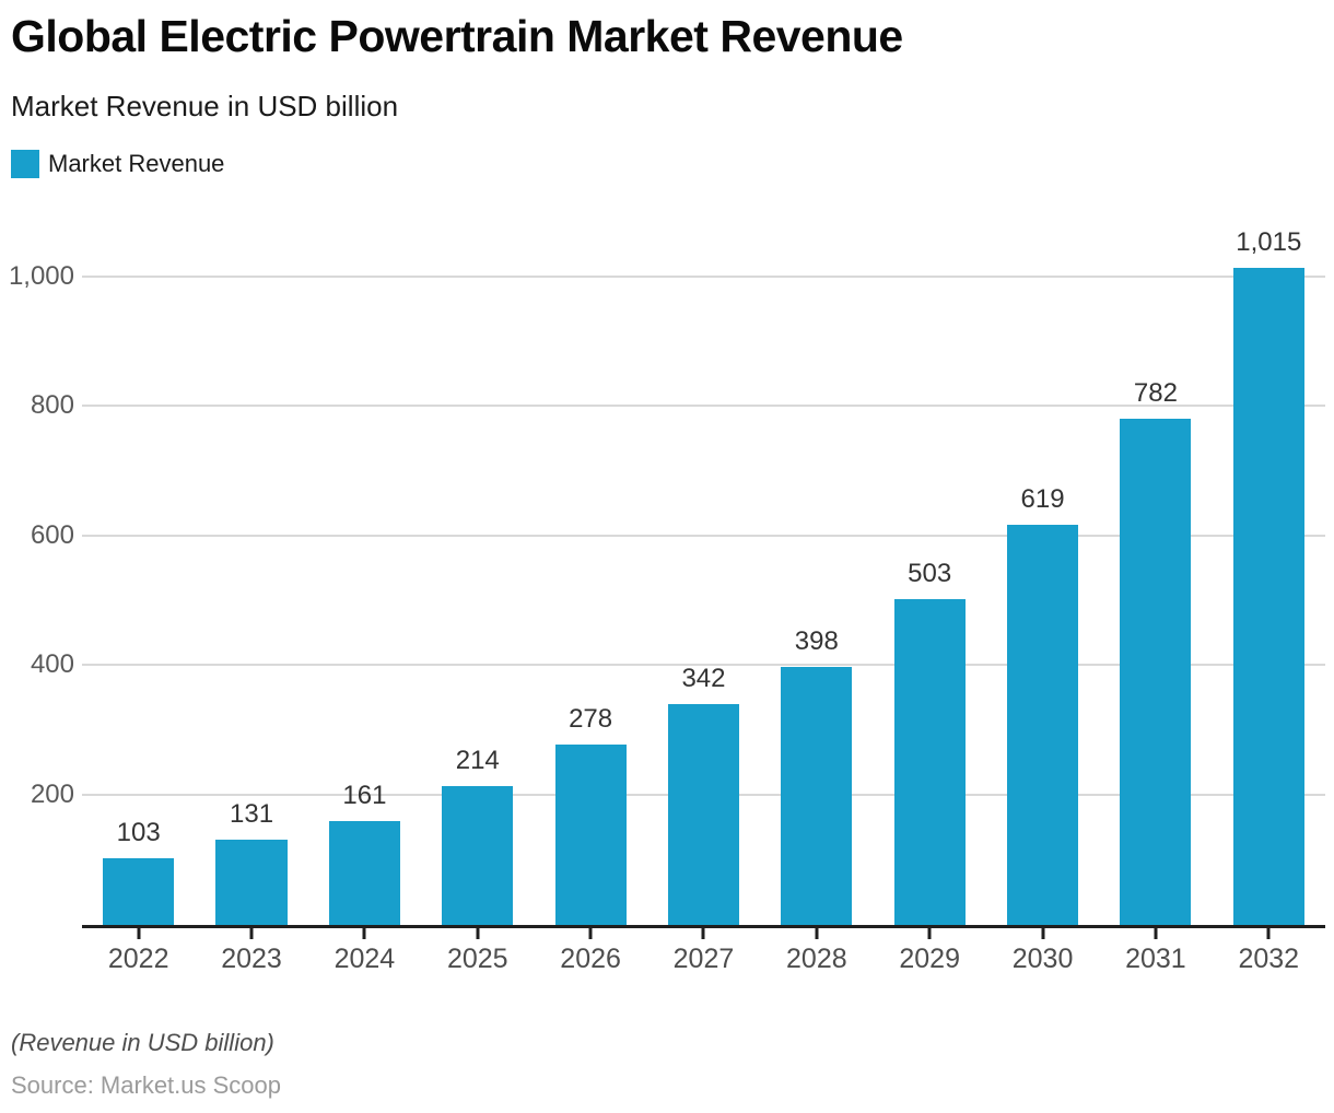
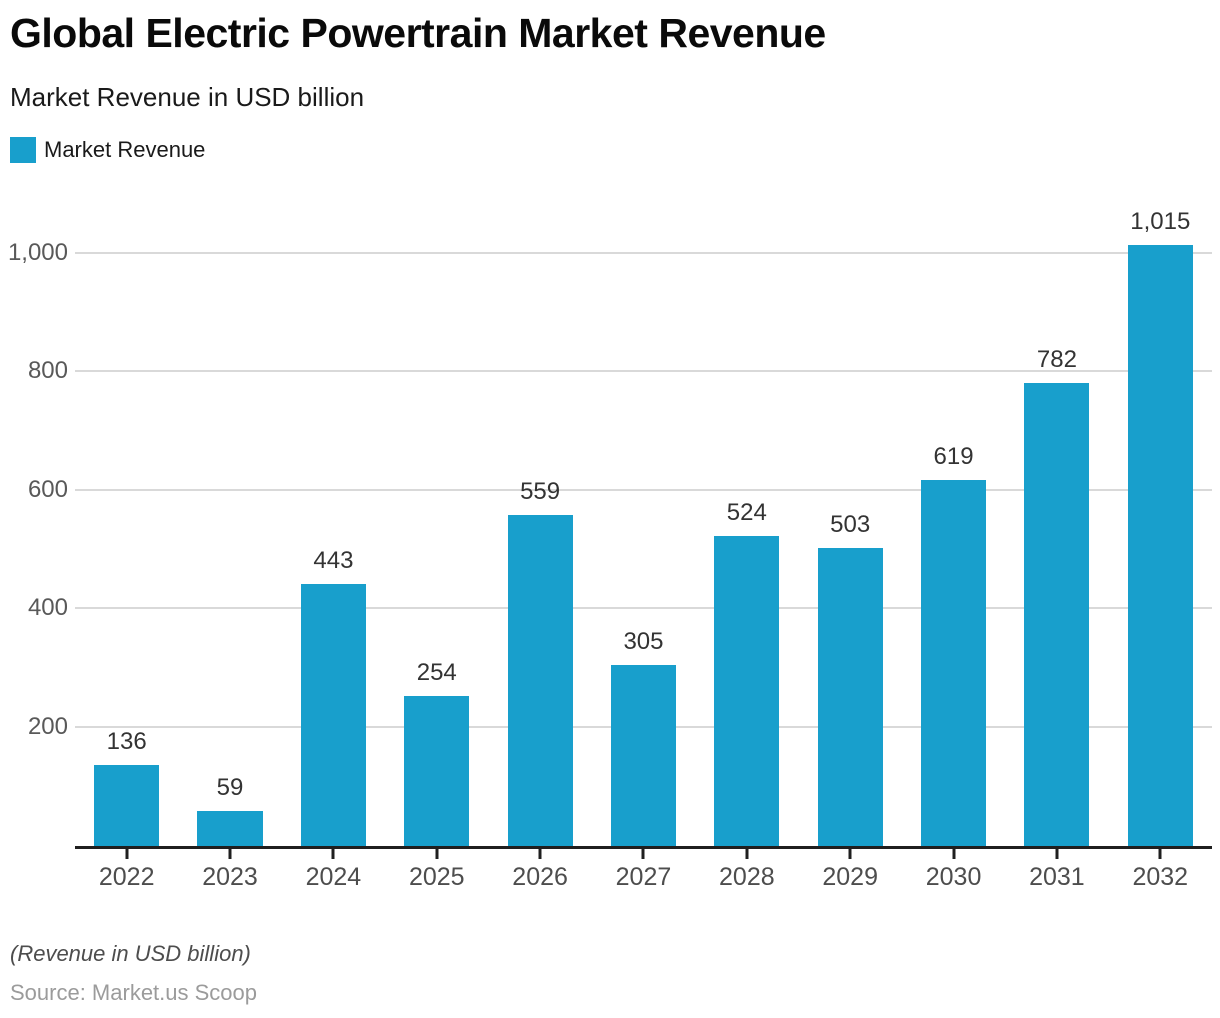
2022: 103 -> 136
2023: 131 -> 59
2024: 161 -> 443
2025: 214 -> 254
2026: 278 -> 559
2027: 342 -> 305
2028: 398 -> 524
